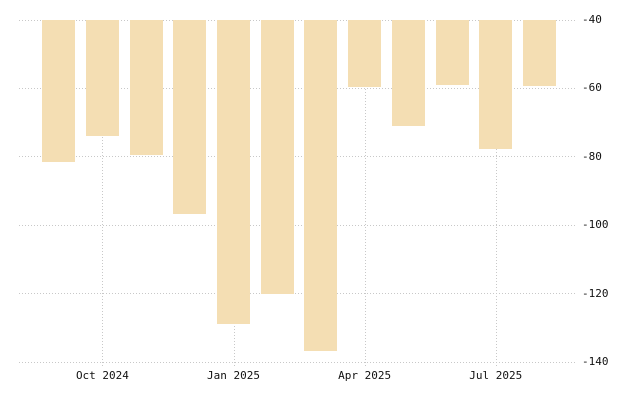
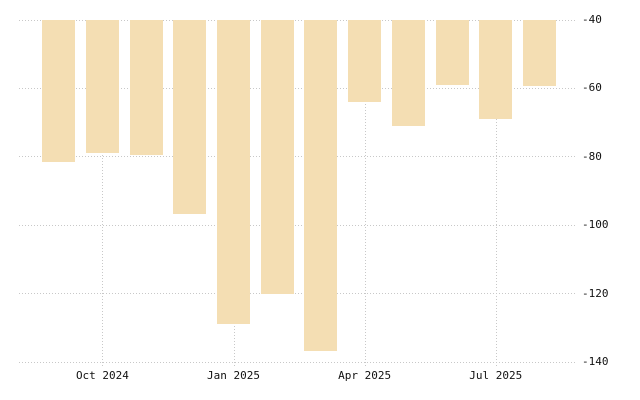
Oct 2024: -74 -> -79
Apr 2025: -60 -> -64
Jul 2025: -78 -> -69
